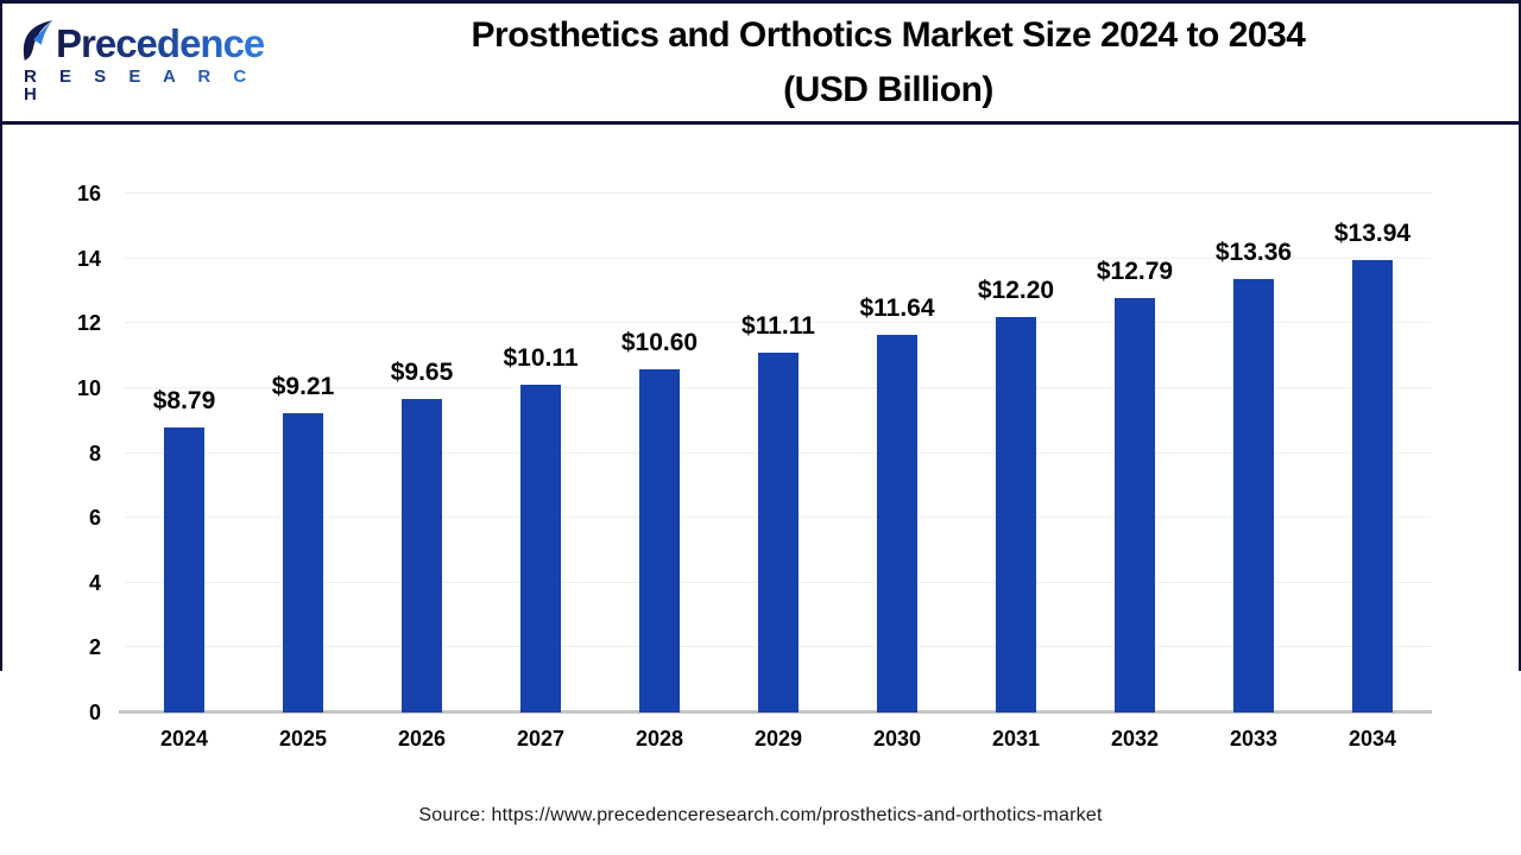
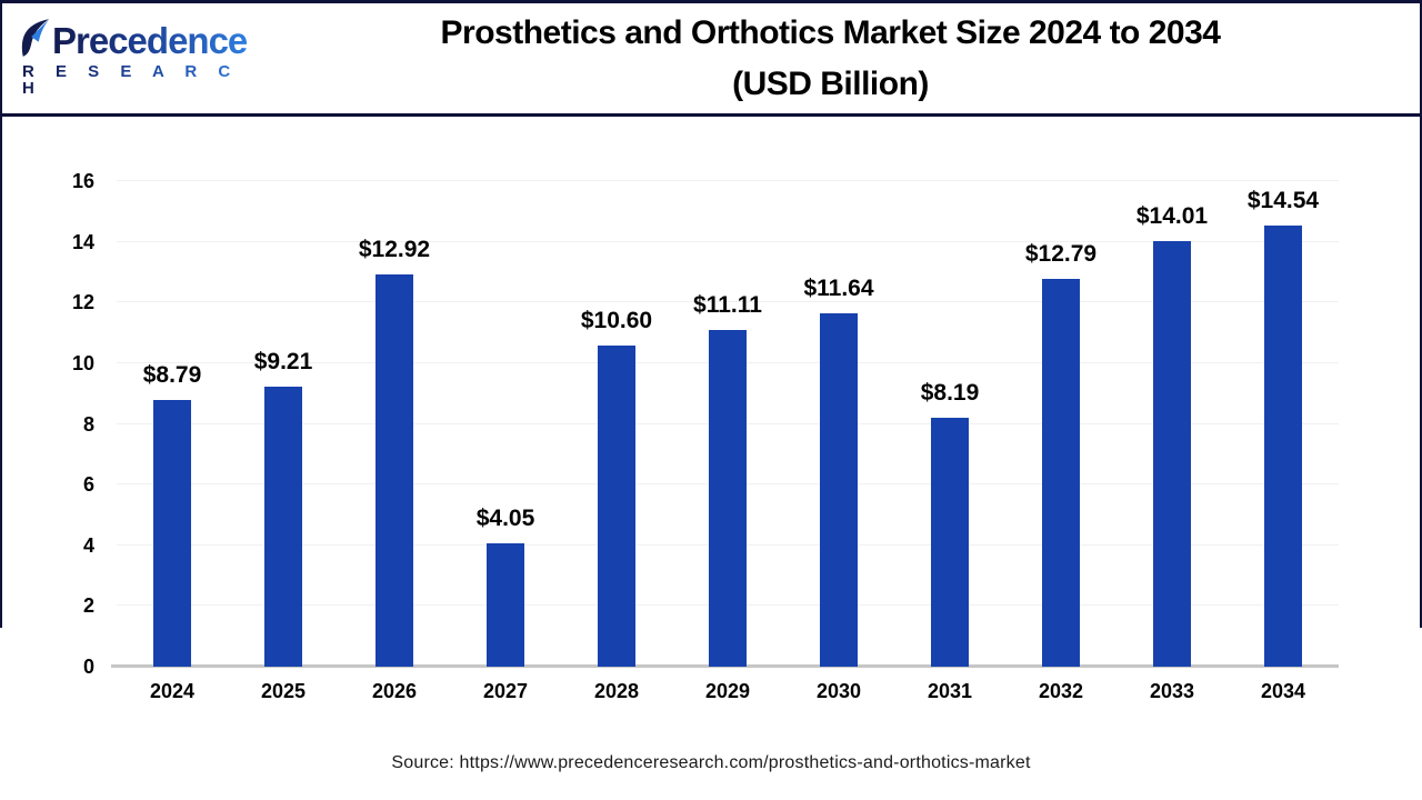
2026: $9.65 -> $12.92
2027: $10.11 -> $4.05
2031: $12.20 -> $8.19
2033: $13.36 -> $14.01
2034: $13.94 -> $14.54
